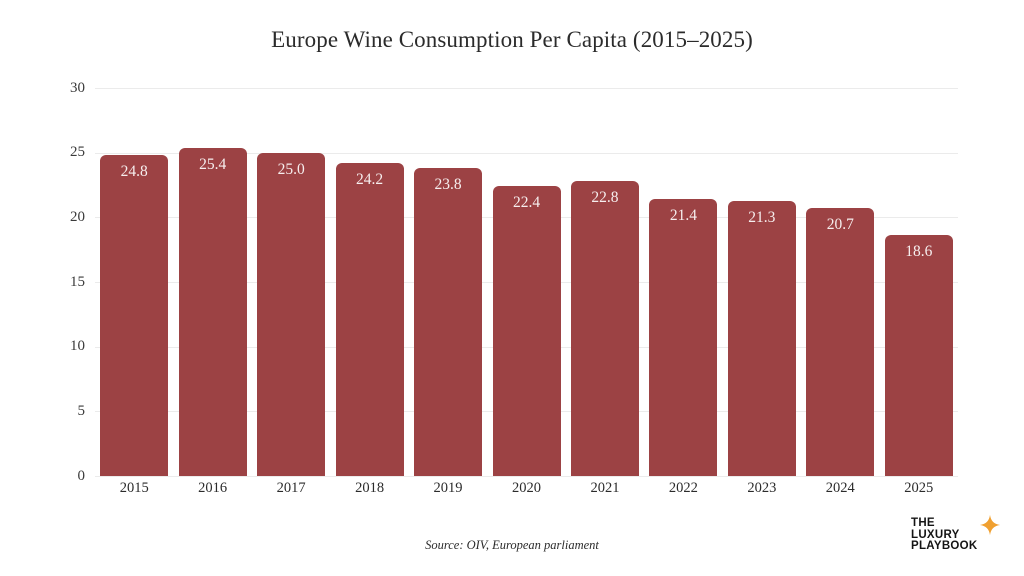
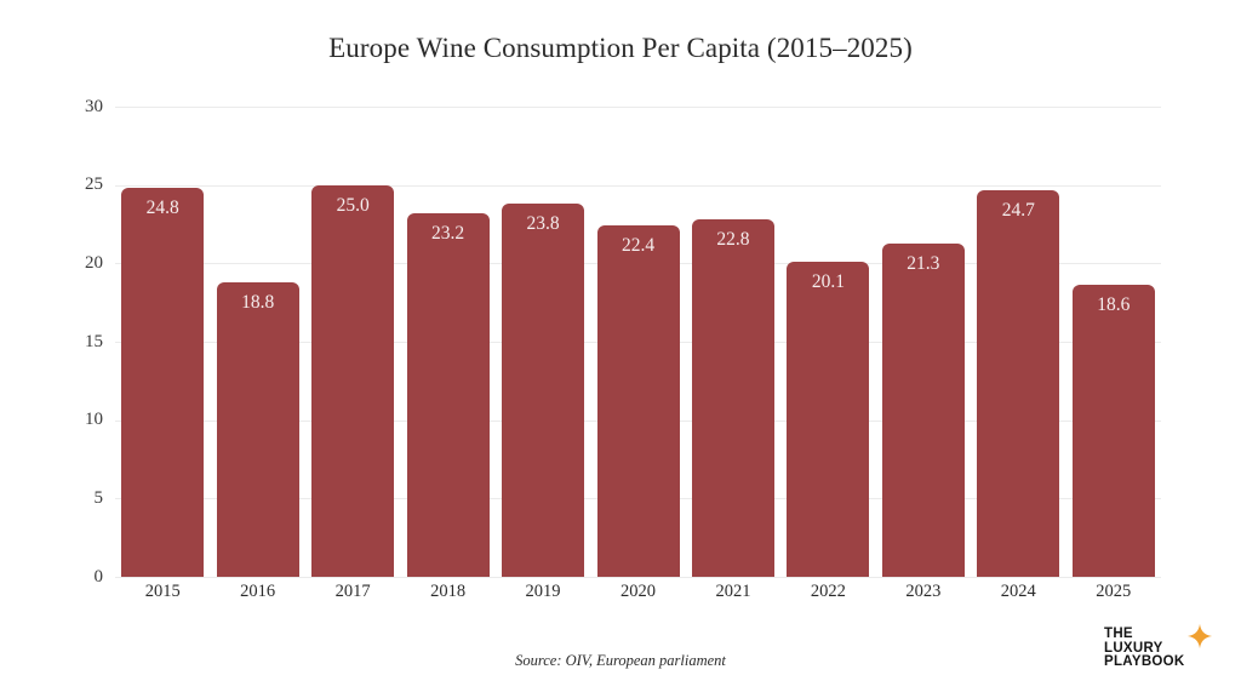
2016: 25.4 -> 18.8
2018: 24.2 -> 23.2
2022: 21.4 -> 20.1
2024: 20.7 -> 24.7
